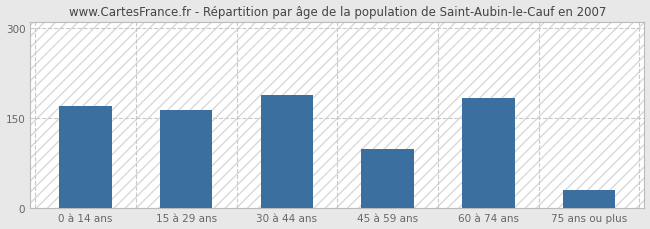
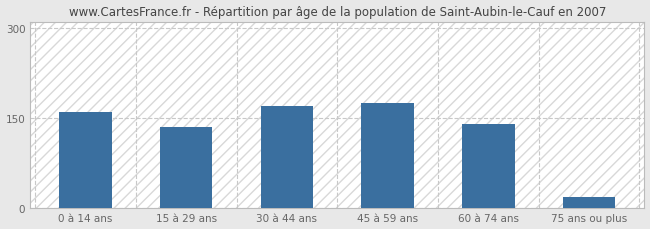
0 à 14 ans: 170 -> 160
15 à 29 ans: 162 -> 135
30 à 44 ans: 188 -> 170
45 à 59 ans: 98 -> 175
60 à 74 ans: 182 -> 140
75 ans ou plus: 30 -> 18
